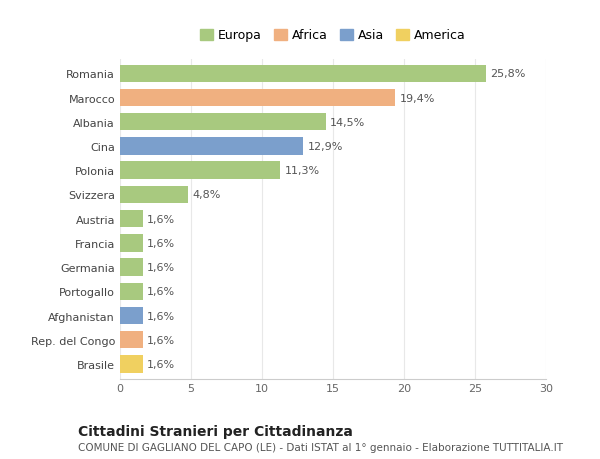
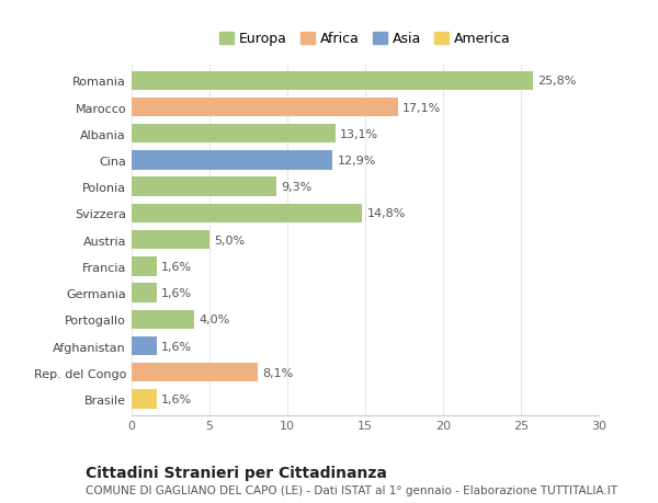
Marocco: 19,4% -> 17,1%
Albania: 14,5% -> 13,1%
Polonia: 11,3% -> 9,3%
Svizzera: 4,8% -> 14,8%
Austria: 1,6% -> 5,0%
Portogallo: 1,6% -> 4,0%
Rep. del Congo: 1,6% -> 8,1%
